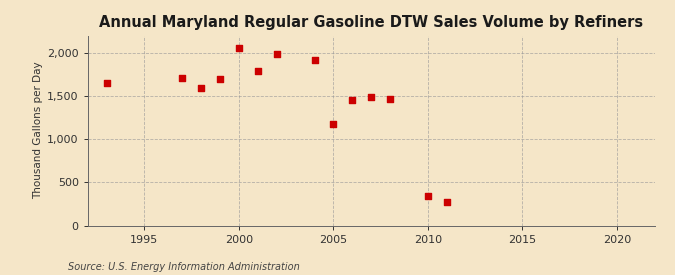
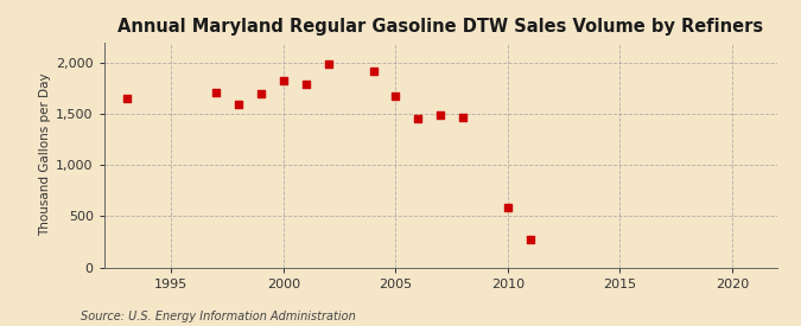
2000: 2,060 -> 1,830
2005: 1,180 -> 1,670
2010: 340 -> 590
